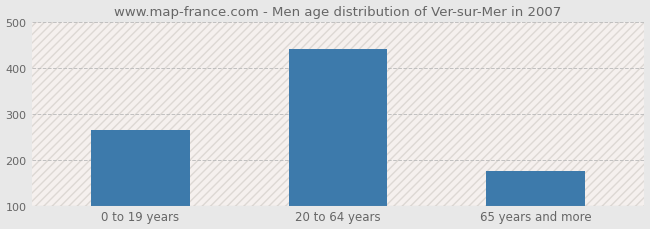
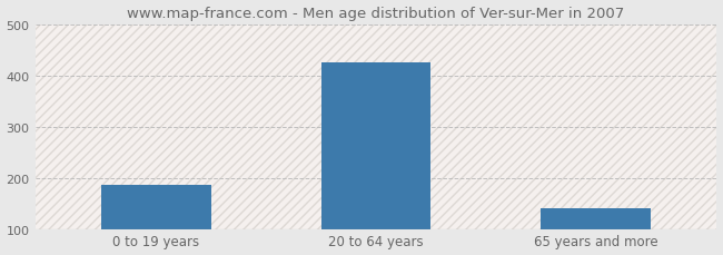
0 to 19 years: 265 -> 185
20 to 64 years: 440 -> 425
65 years and more: 175 -> 140
